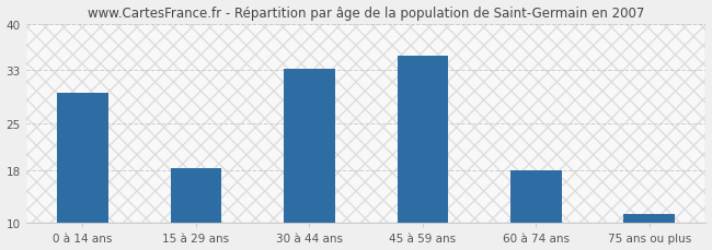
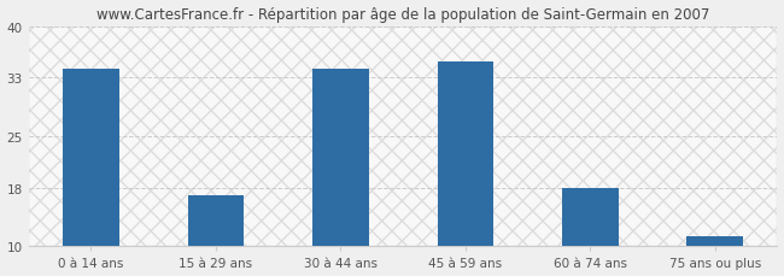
0 à 14 ans: 29.6 -> 34.2
15 à 29 ans: 18.2 -> 16.9
30 à 44 ans: 33.2 -> 34.2
